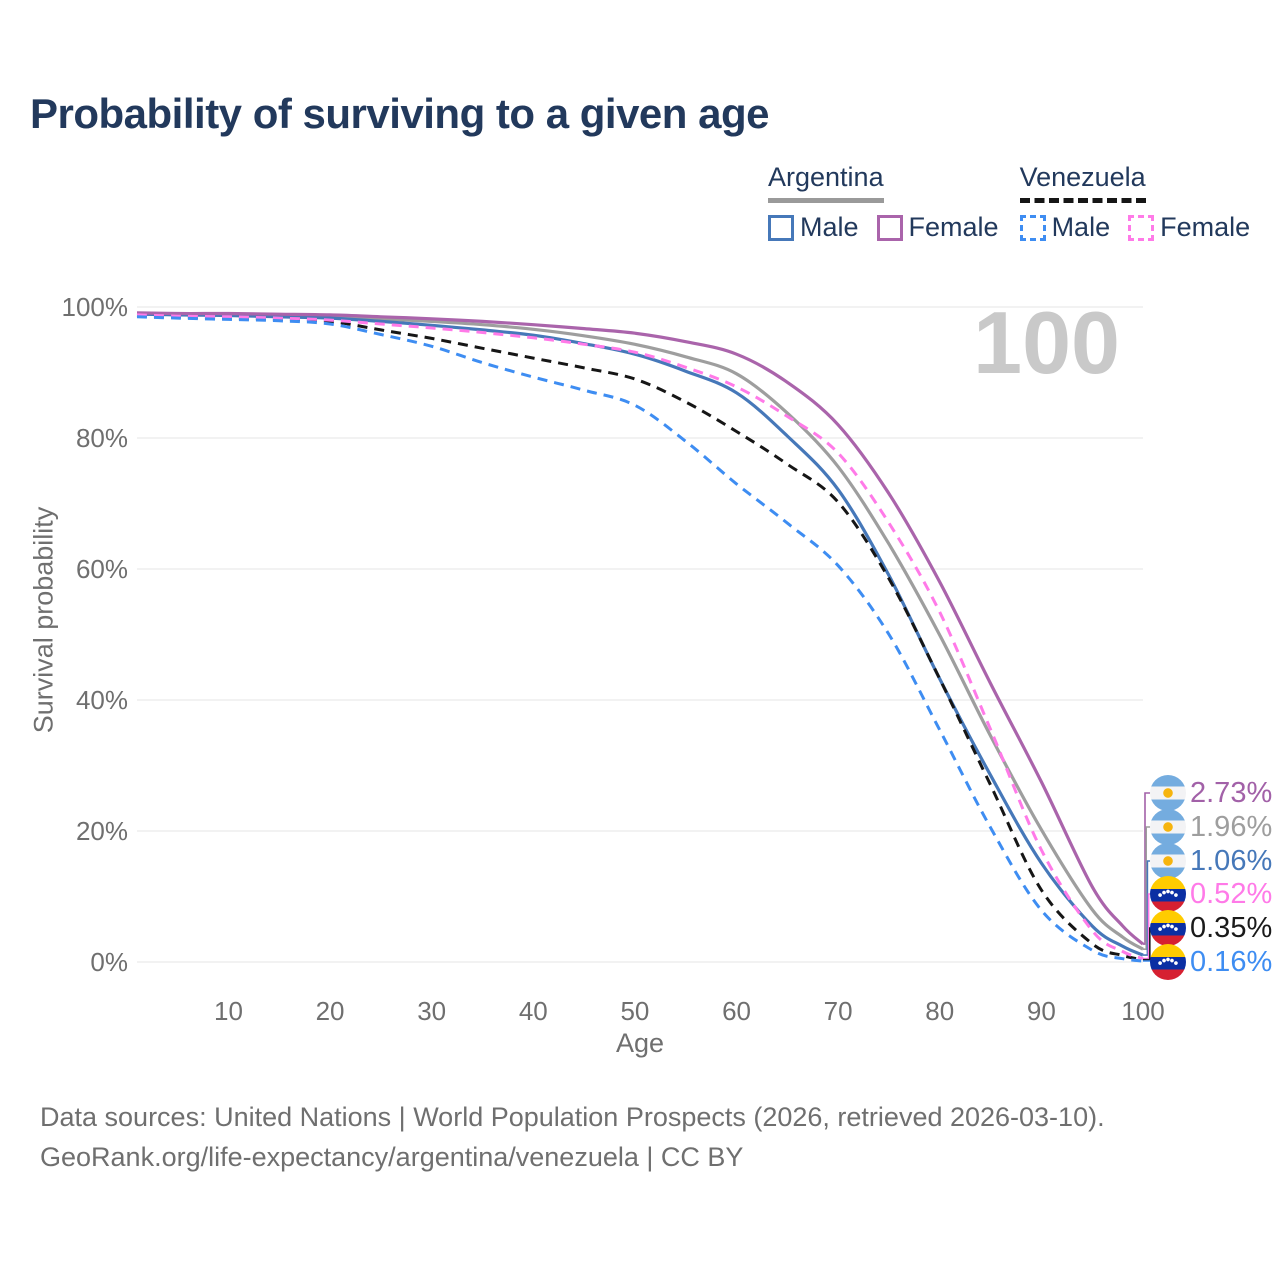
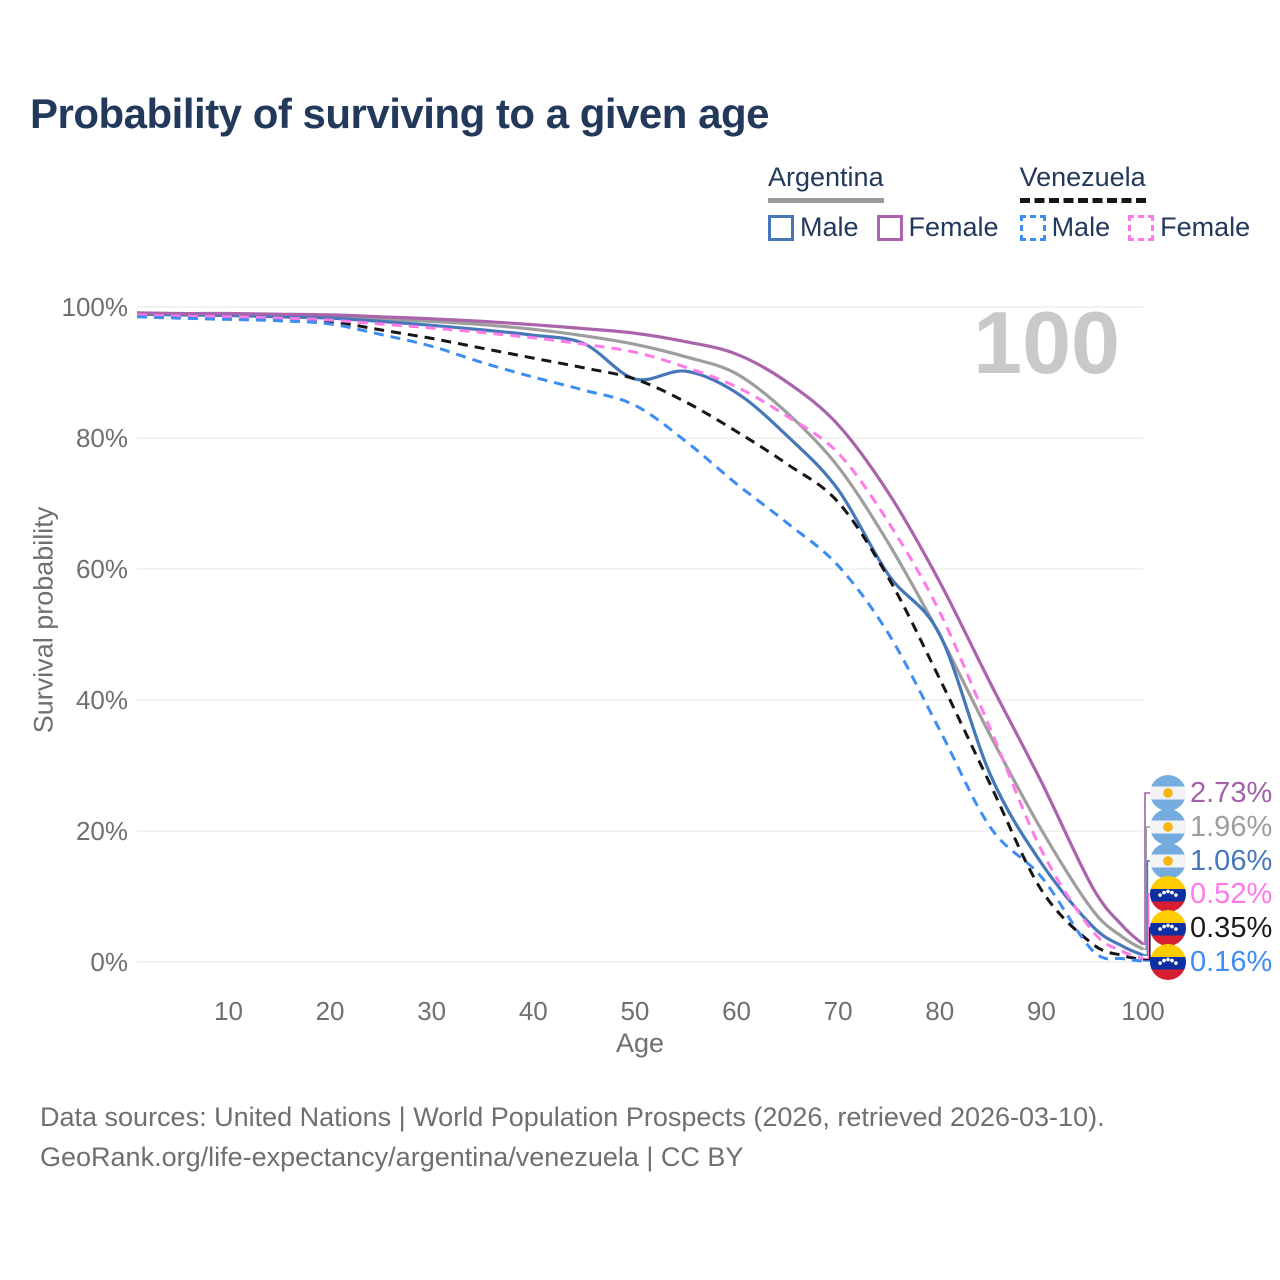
Argentina Male/50: 93% -> 89%
Argentina Male/80: 43% -> 50%
Venezuela Male/90: 8% -> 13%
